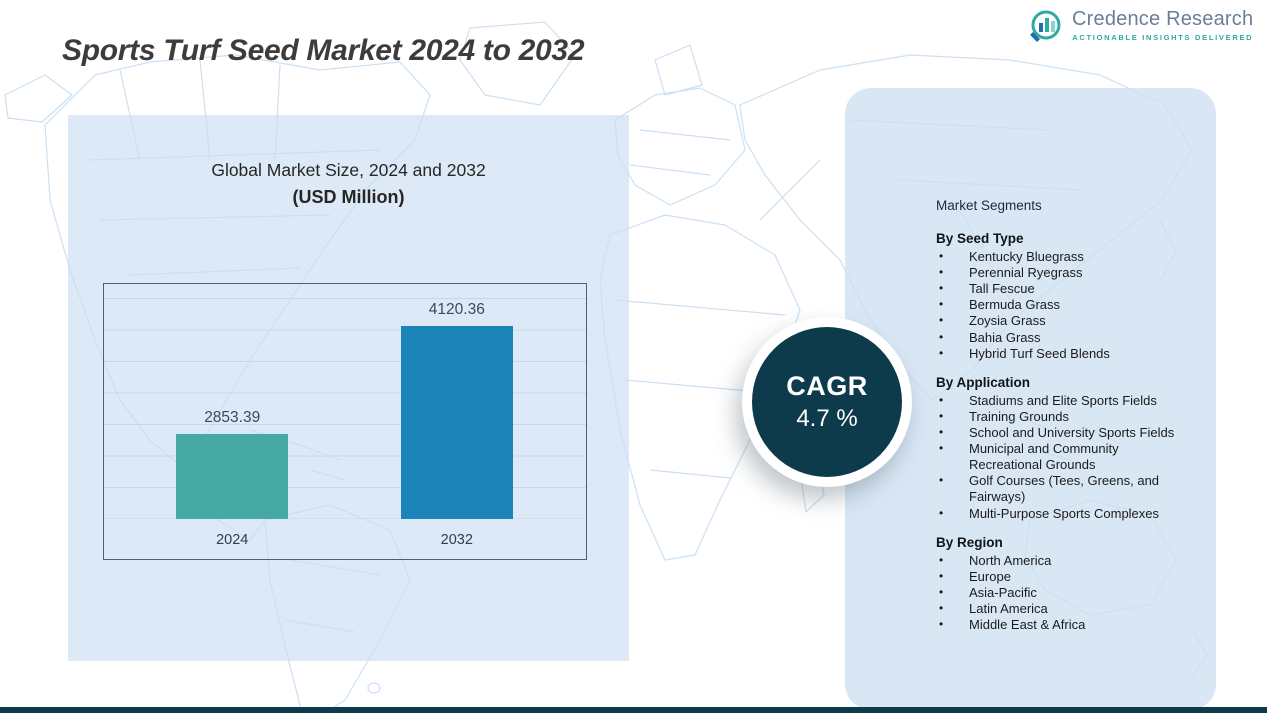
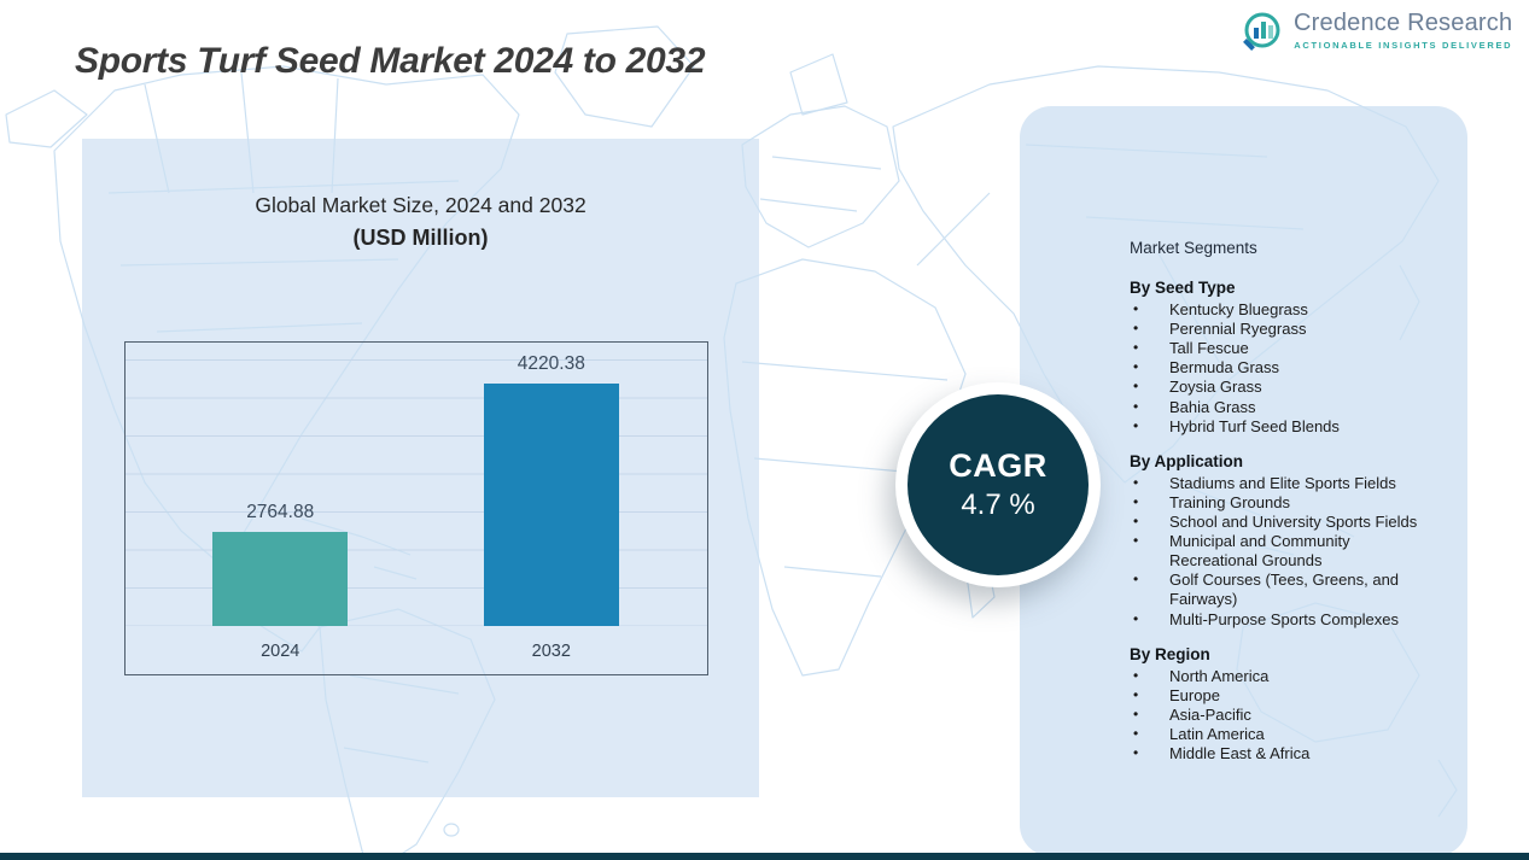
2024: 2853.39 -> 2764.88
2032: 4120.36 -> 4220.38
